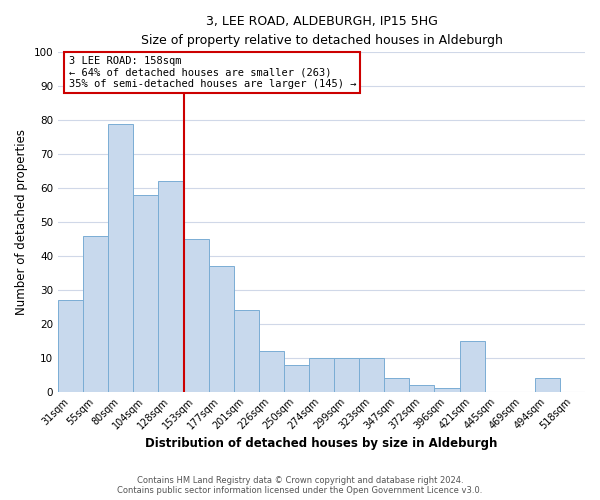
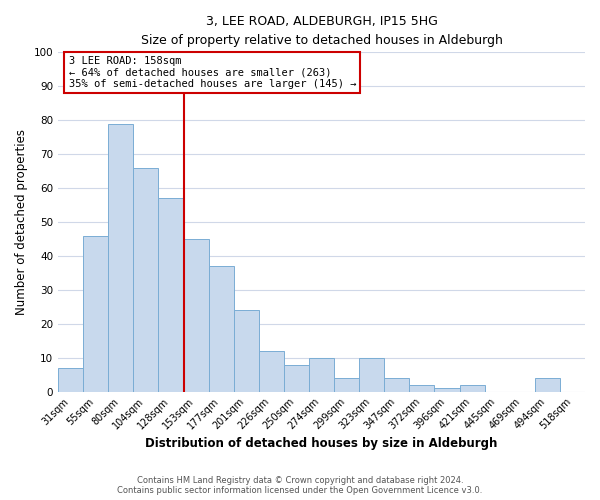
31sqm: 27 -> 7
104sqm: 58 -> 66
128sqm: 62 -> 57
299sqm: 10 -> 4
421sqm: 15 -> 2
